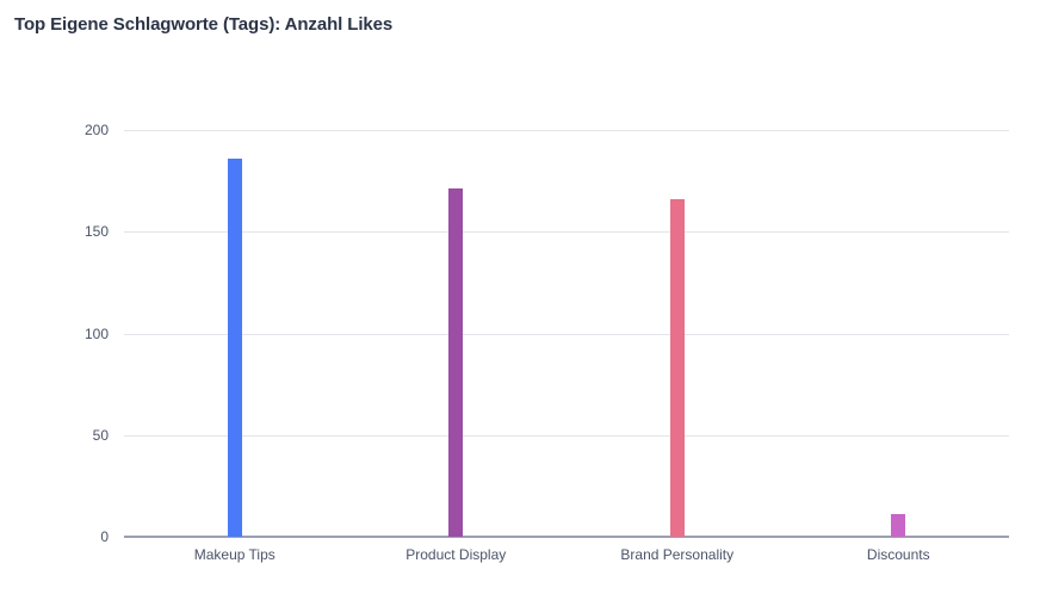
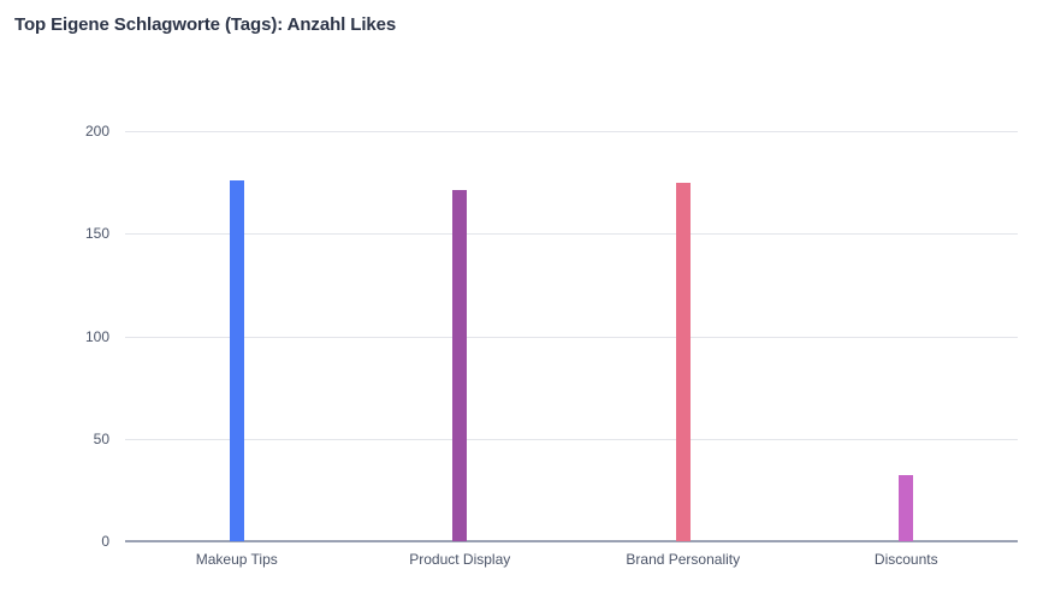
Makeup Tips: 186 -> 176
Brand Personality: 166 -> 175
Discounts: 11 -> 32
